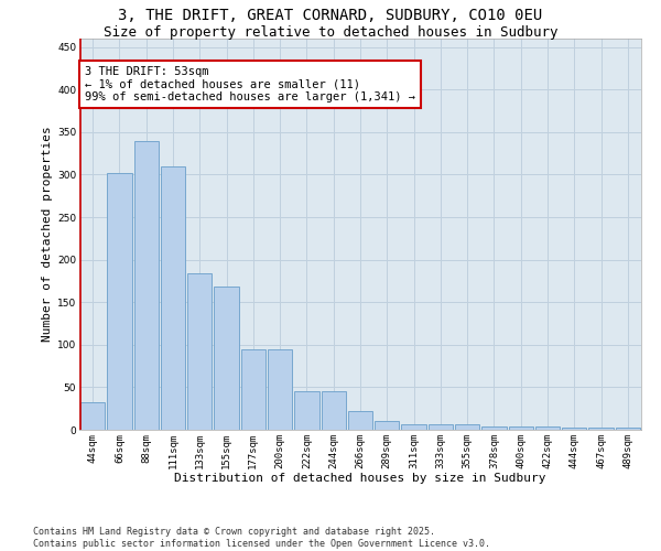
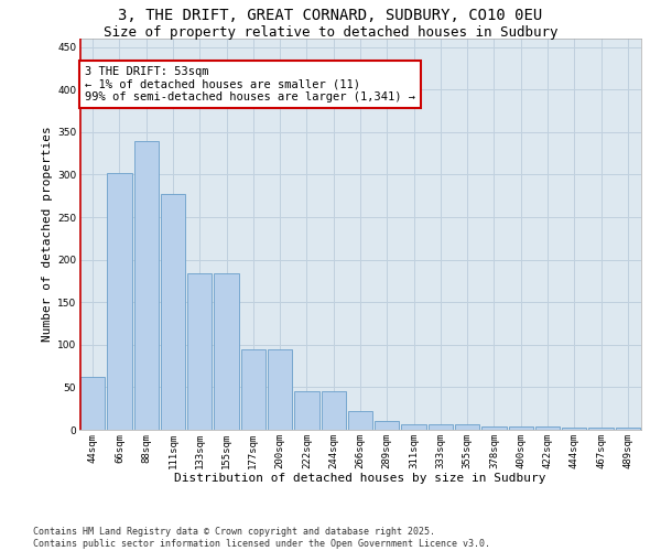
44sqm: 32 -> 62
111sqm: 310 -> 277
155sqm: 168 -> 184
